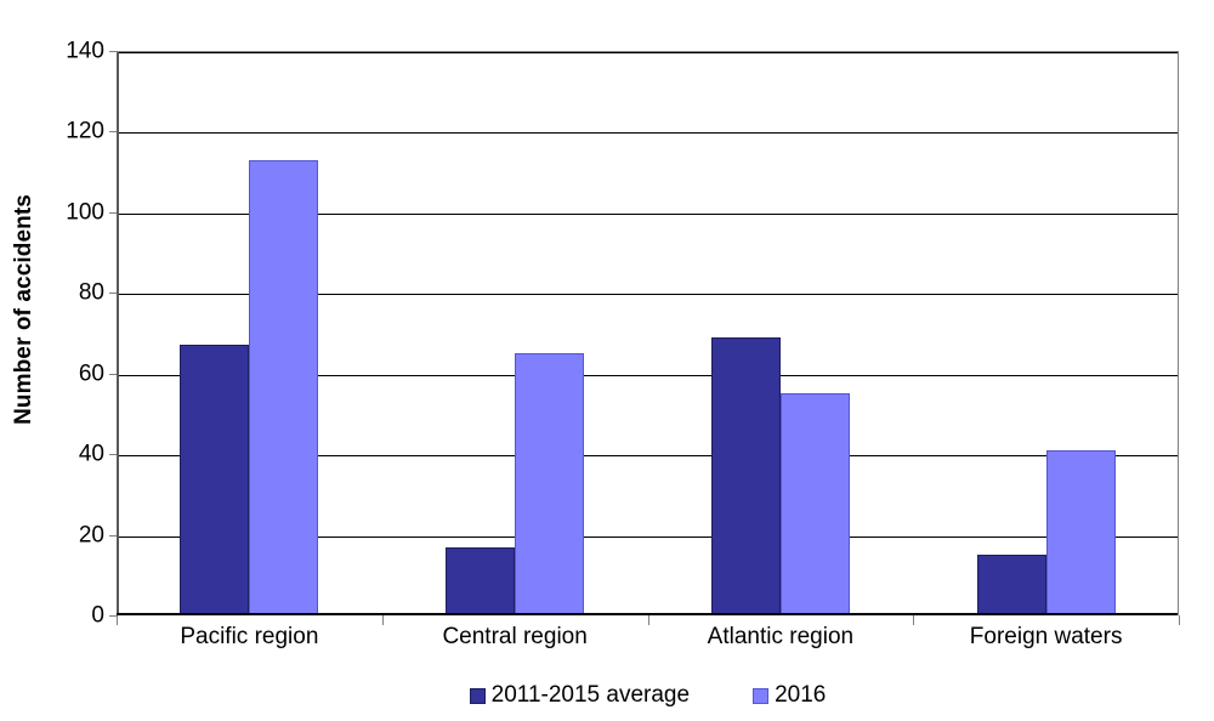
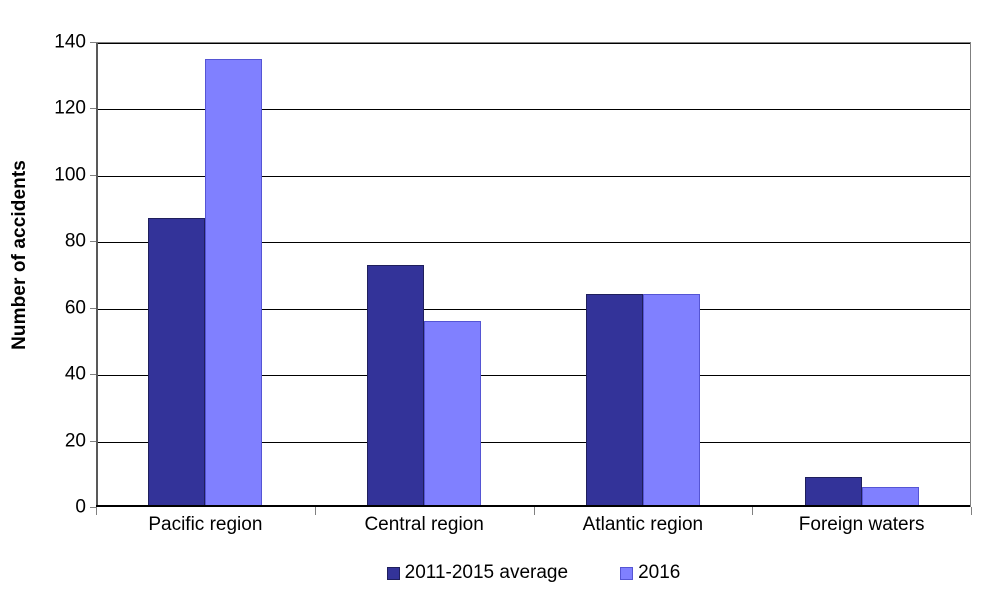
2011-2015 average/Pacific region: 67 -> 87
2016/Pacific region: 113 -> 135
2011-2015 average/Central region: 17 -> 73
2016/Central region: 65 -> 56
2011-2015 average/Atlantic region: 69 -> 64
2016/Atlantic region: 55 -> 64
2011-2015 average/Foreign waters: 15 -> 9
2016/Foreign waters: 41 -> 6
